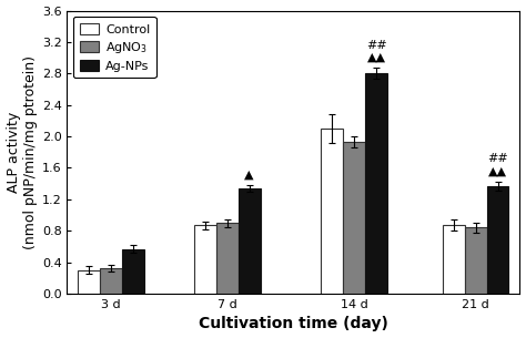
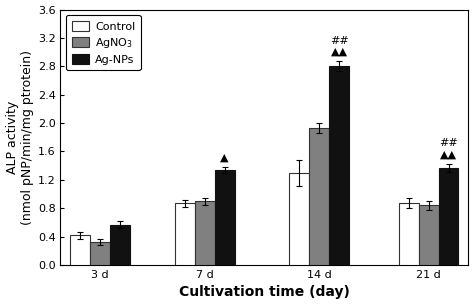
Control/3 d: 0.30 -> 0.42
Control/14 d: 2.10 -> 1.30
